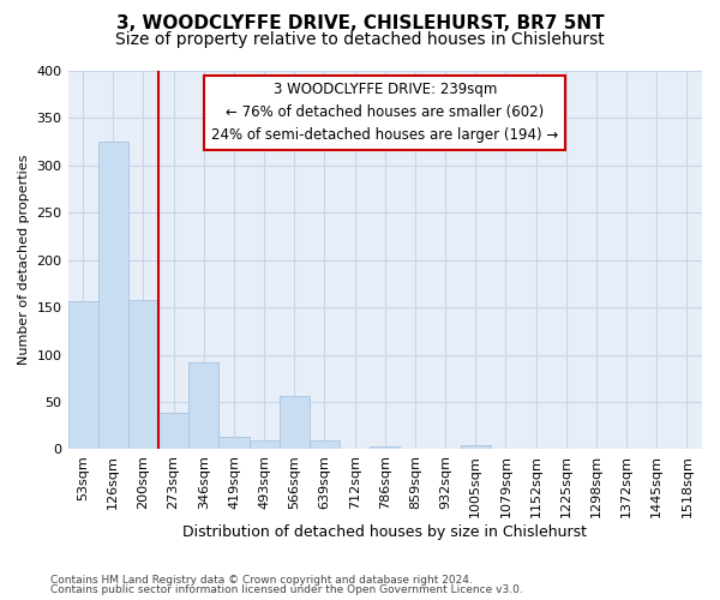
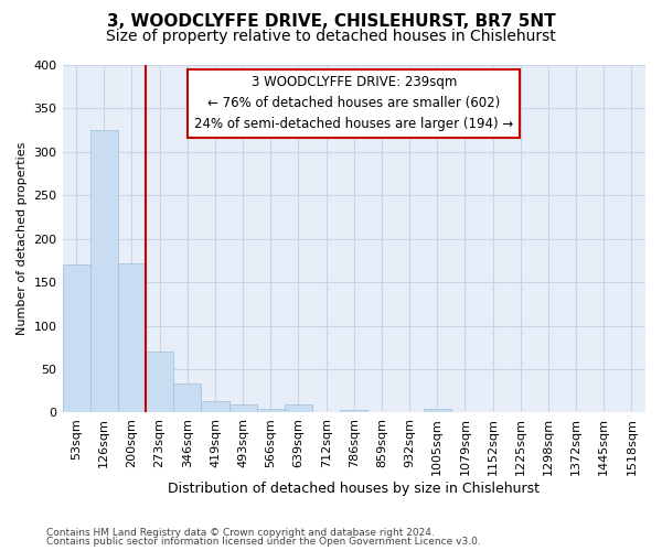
53sqm: 156 -> 170
200sqm: 158 -> 172
273sqm: 38 -> 70
346sqm: 92 -> 33
566sqm: 56 -> 4
